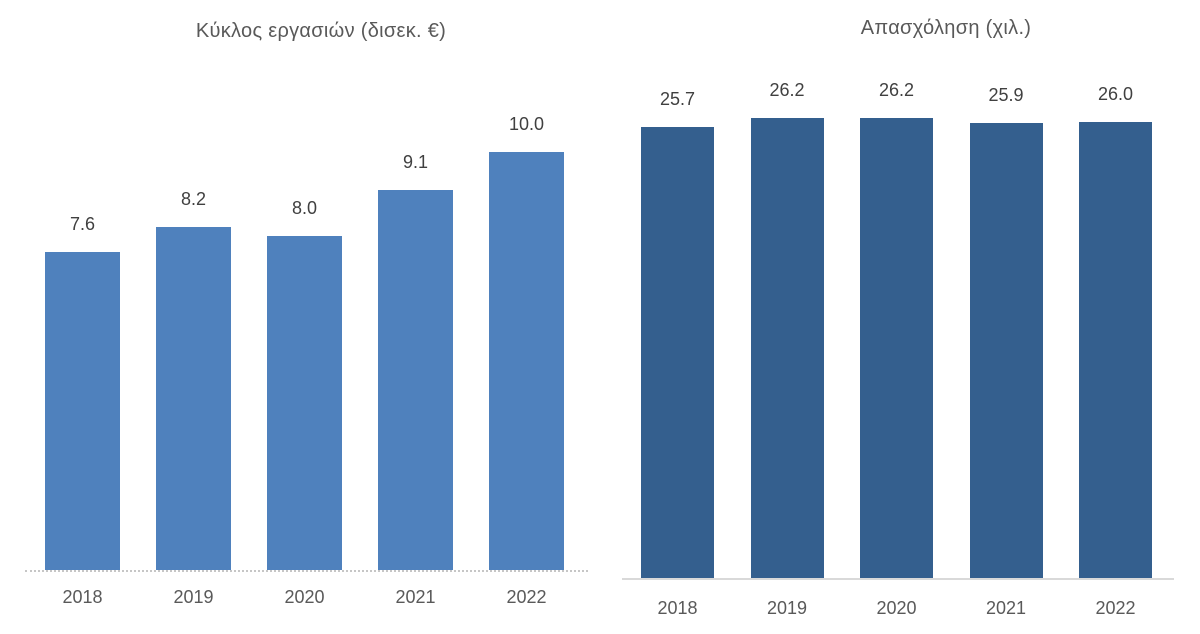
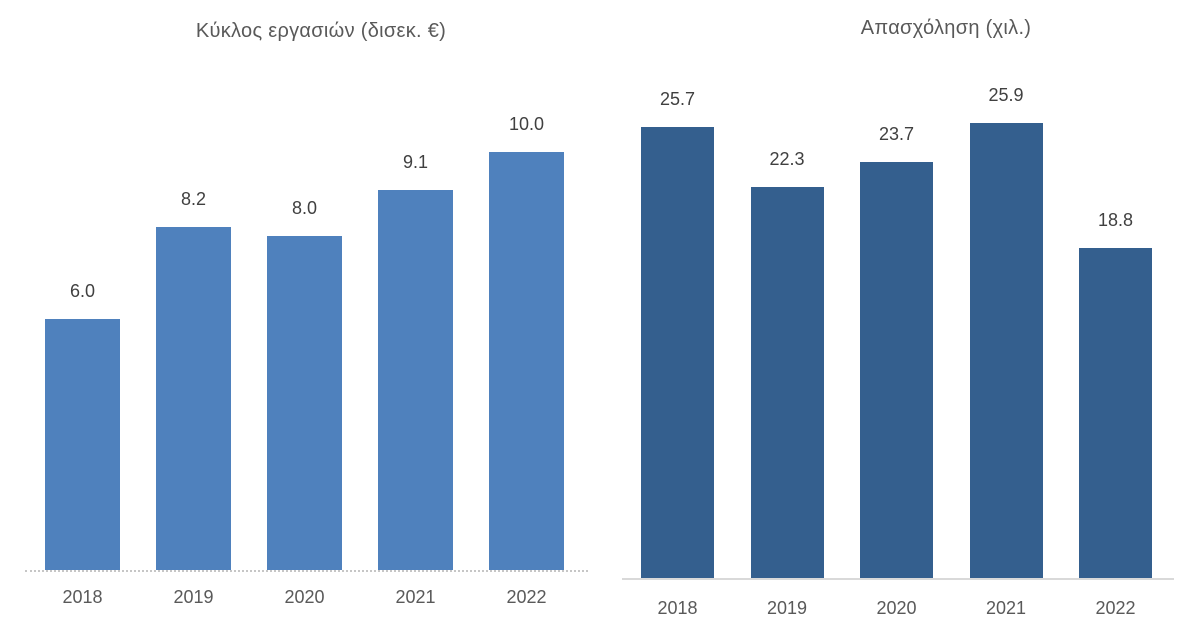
Κύκλος εργασιών (δισεκ. €)/2018: 7.6 -> 6.0
Απασχόληση (χιλ.)/2019: 26.2 -> 22.3
Απασχόληση (χιλ.)/2020: 26.2 -> 23.7
Απασχόληση (χιλ.)/2022: 26.0 -> 18.8
